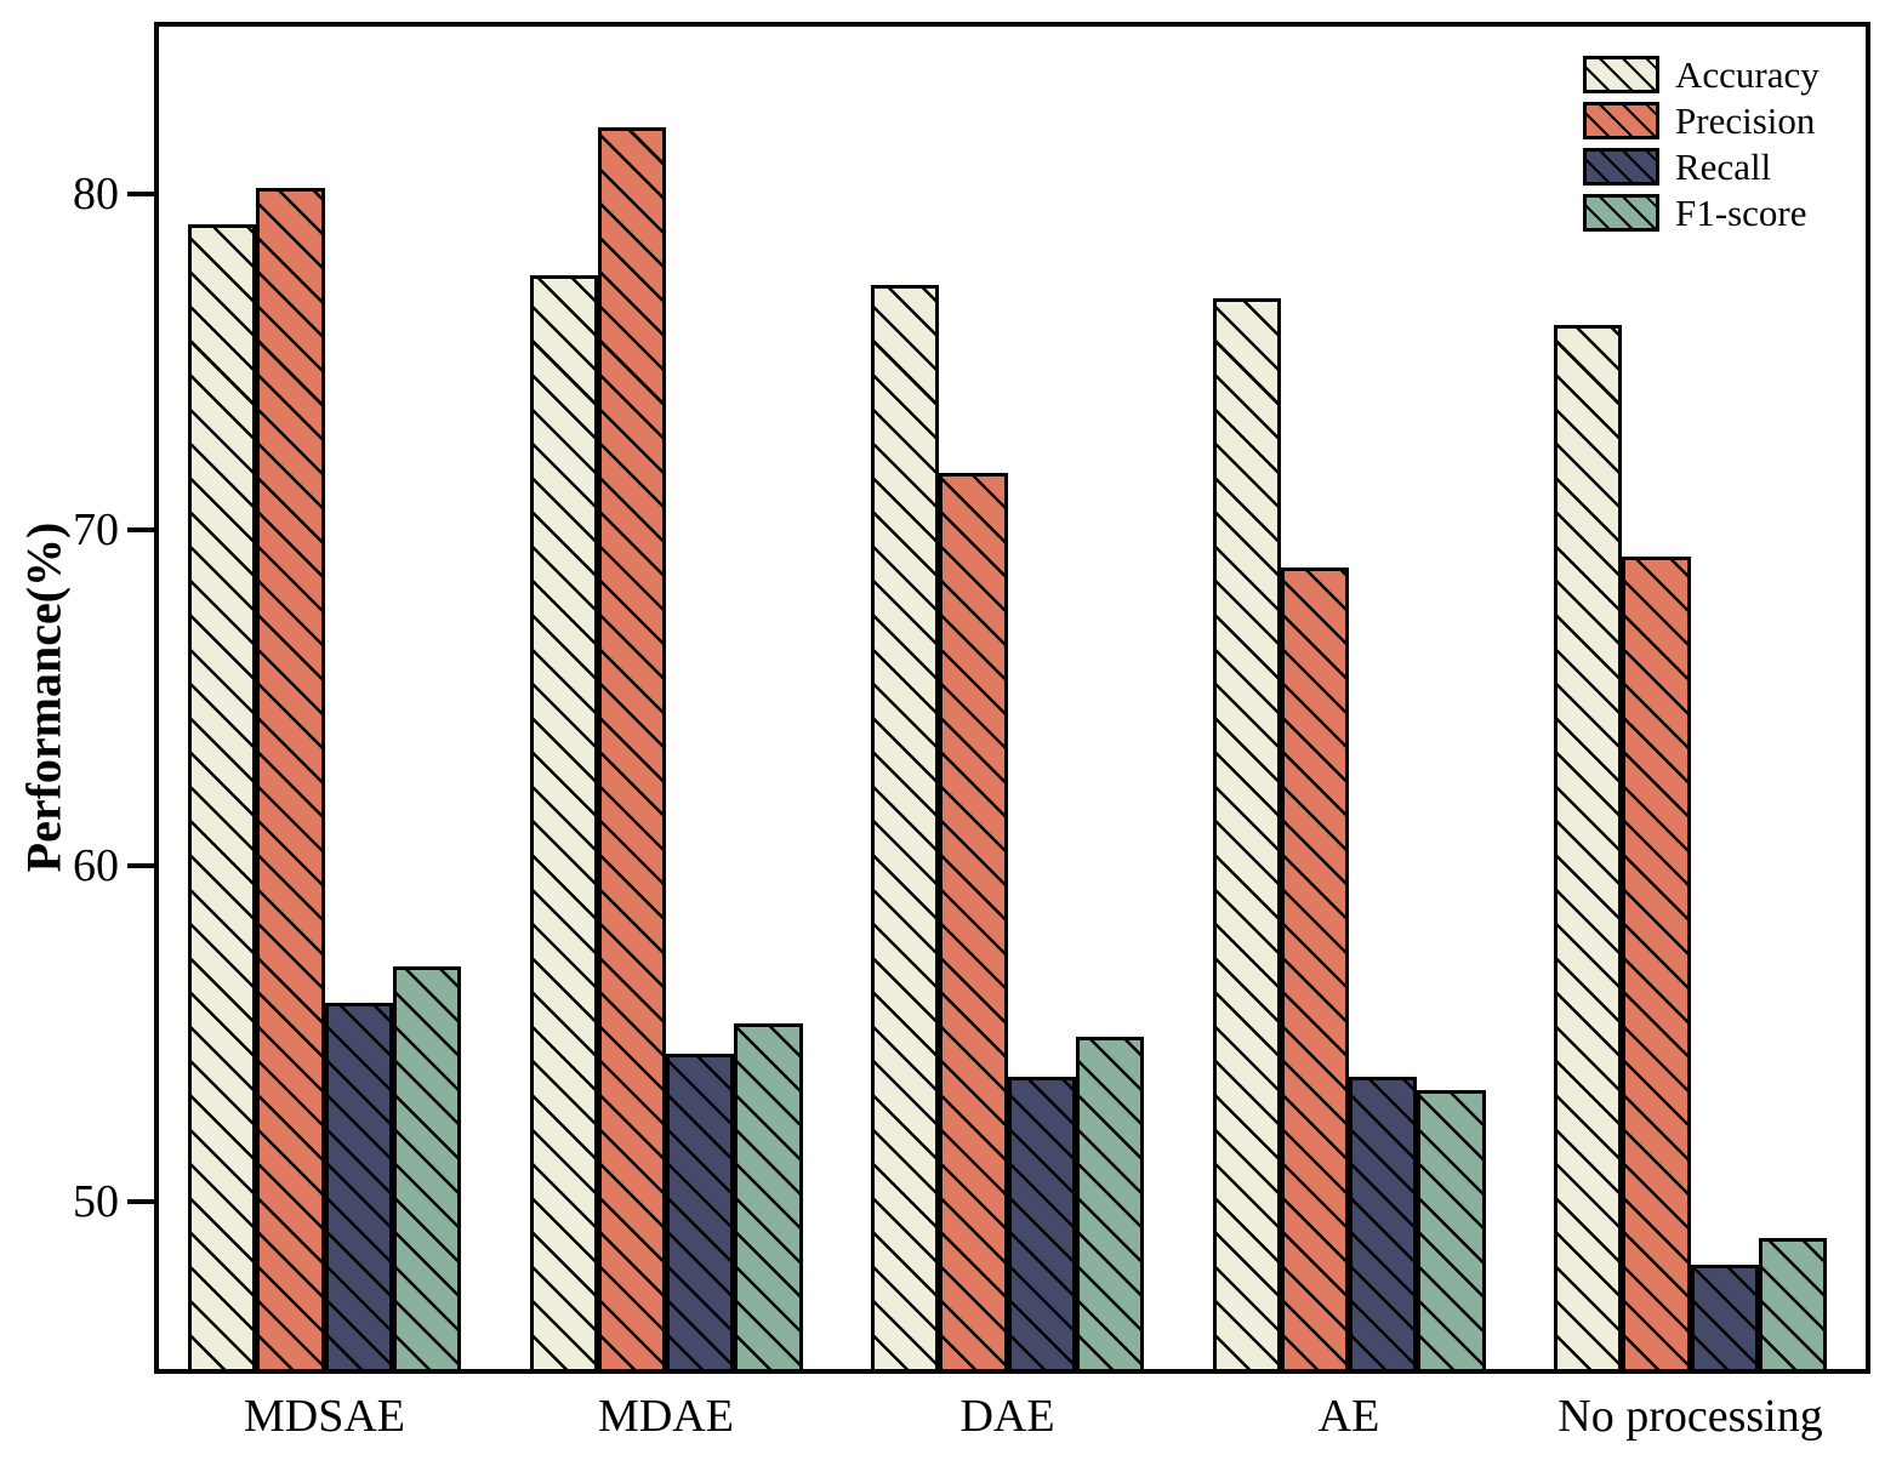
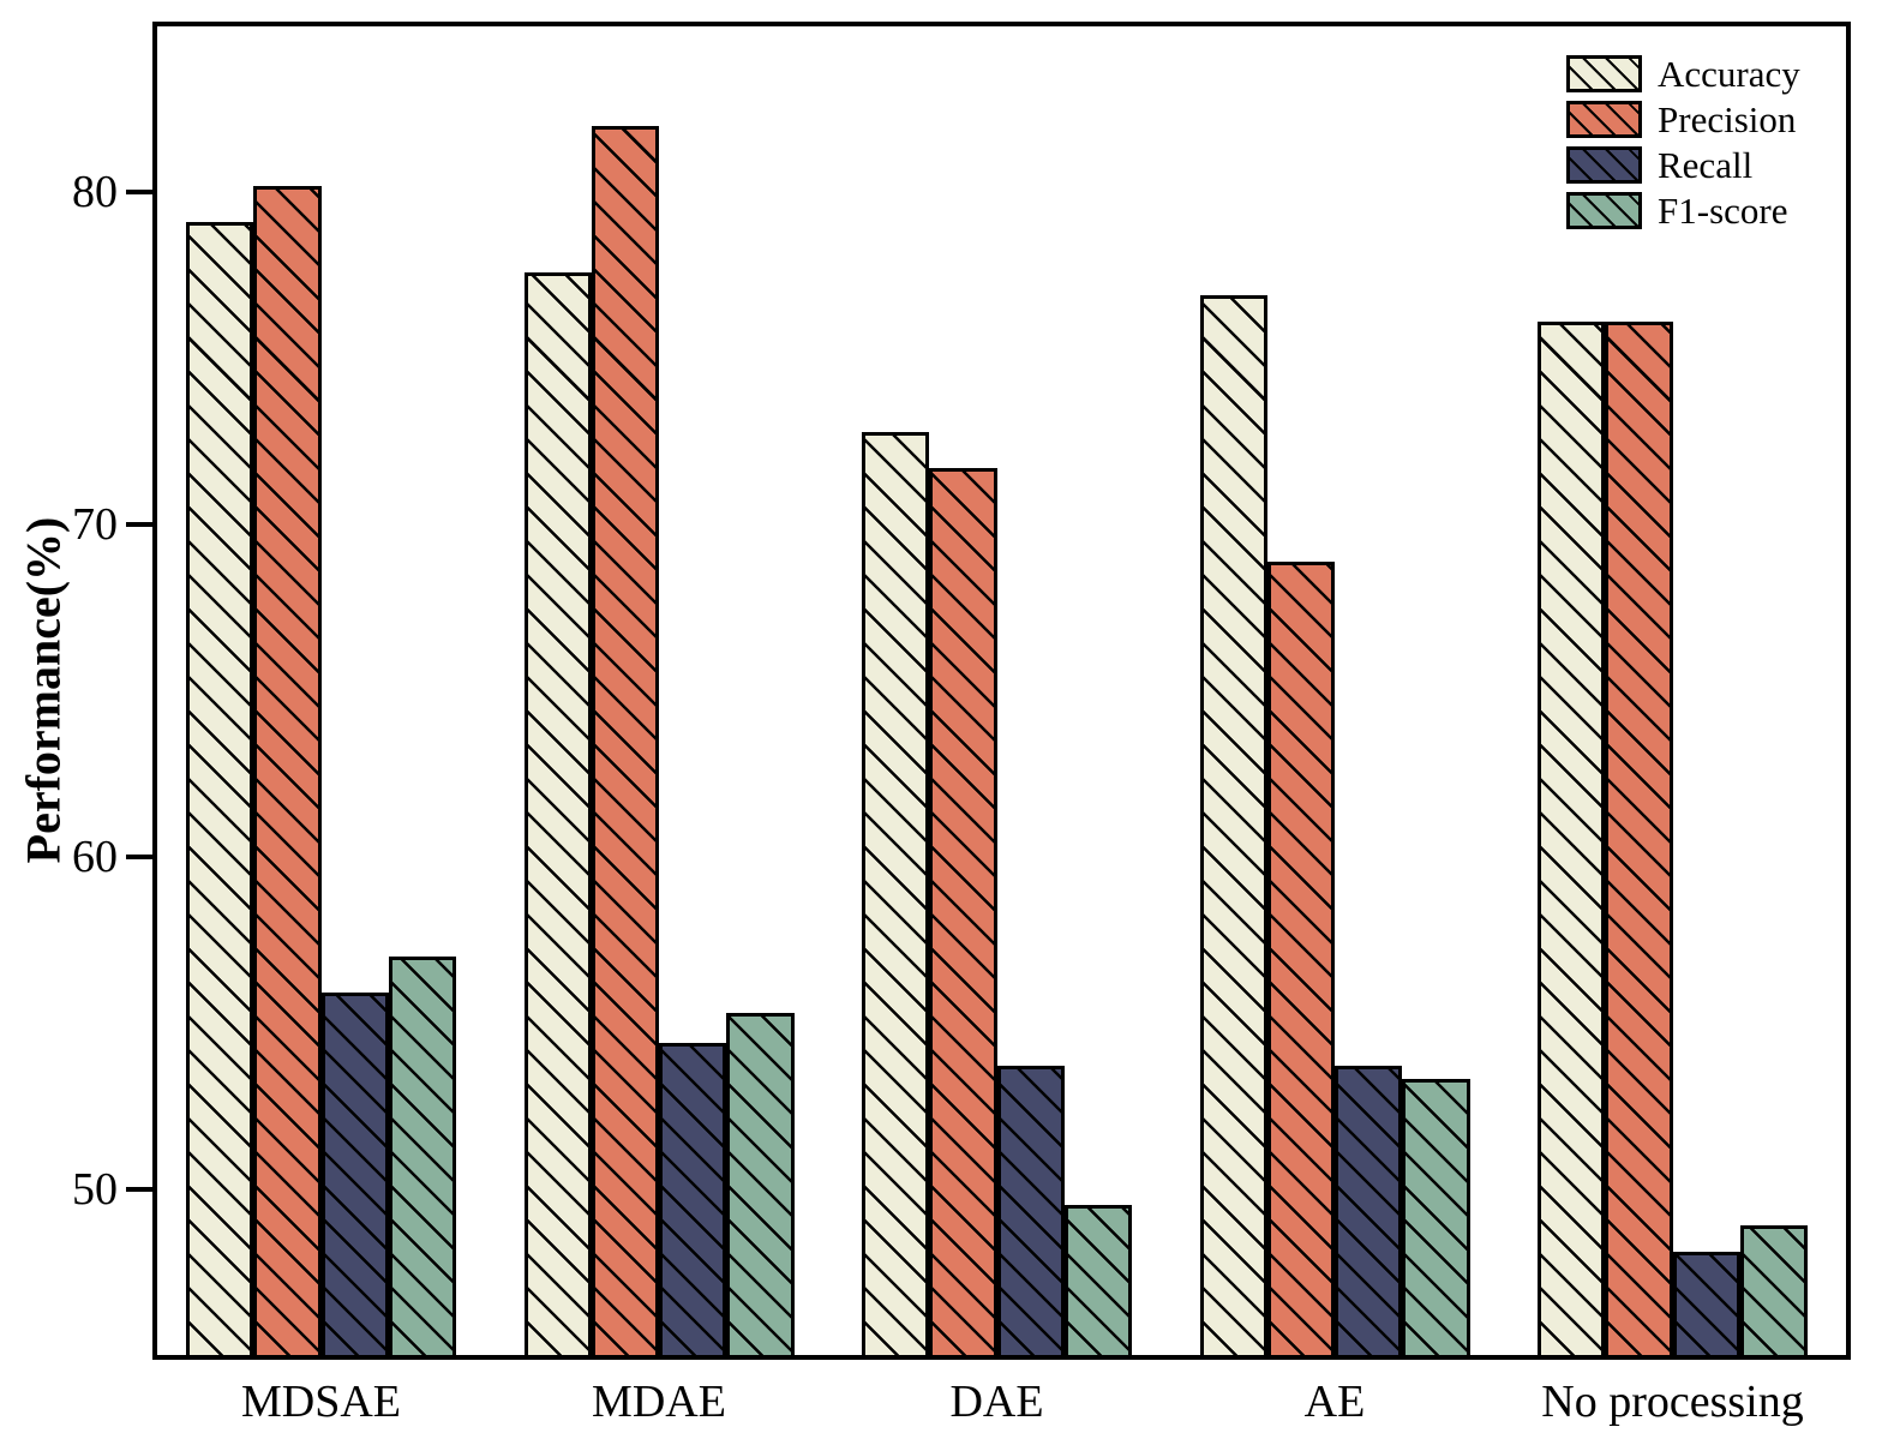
Accuracy/DAE: 77.3 -> 72.8
F1-score/DAE: 54.9 -> 49.5
Precision/No processing: 69.2 -> 76.1
